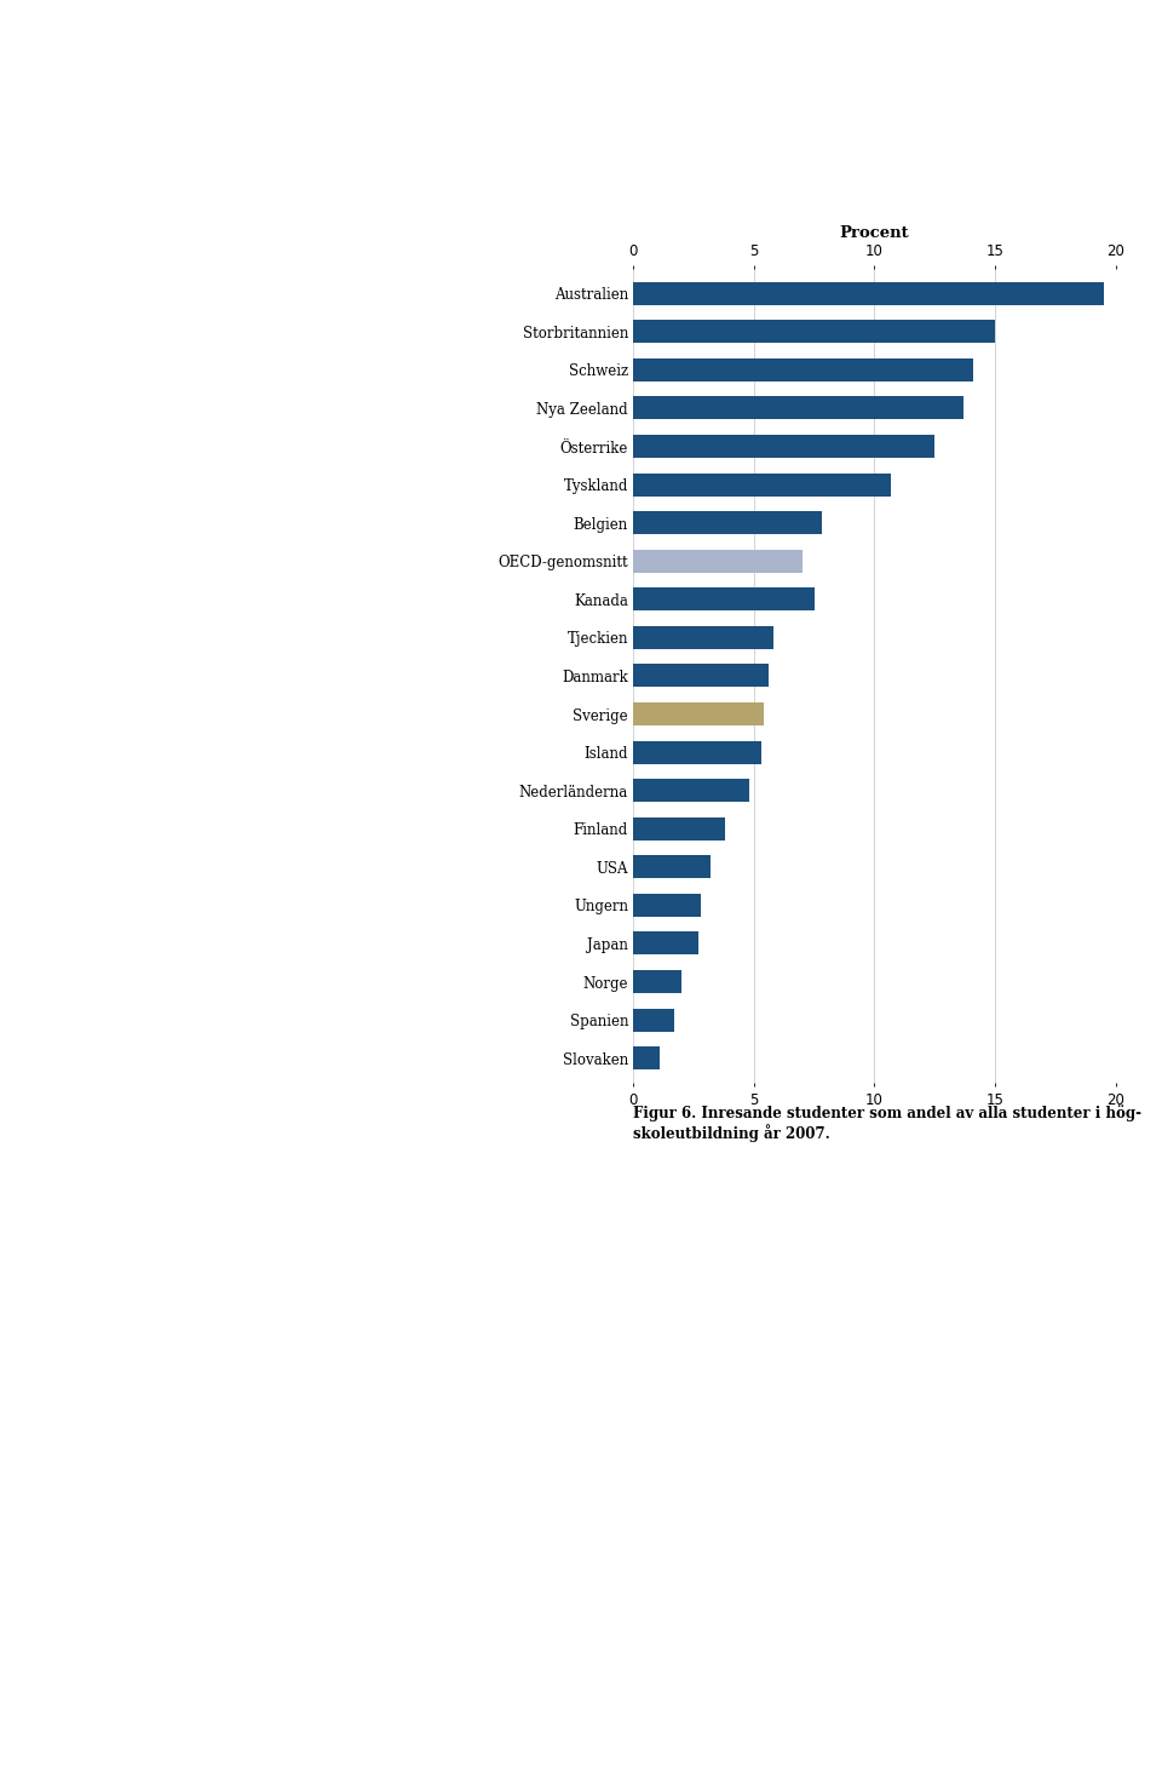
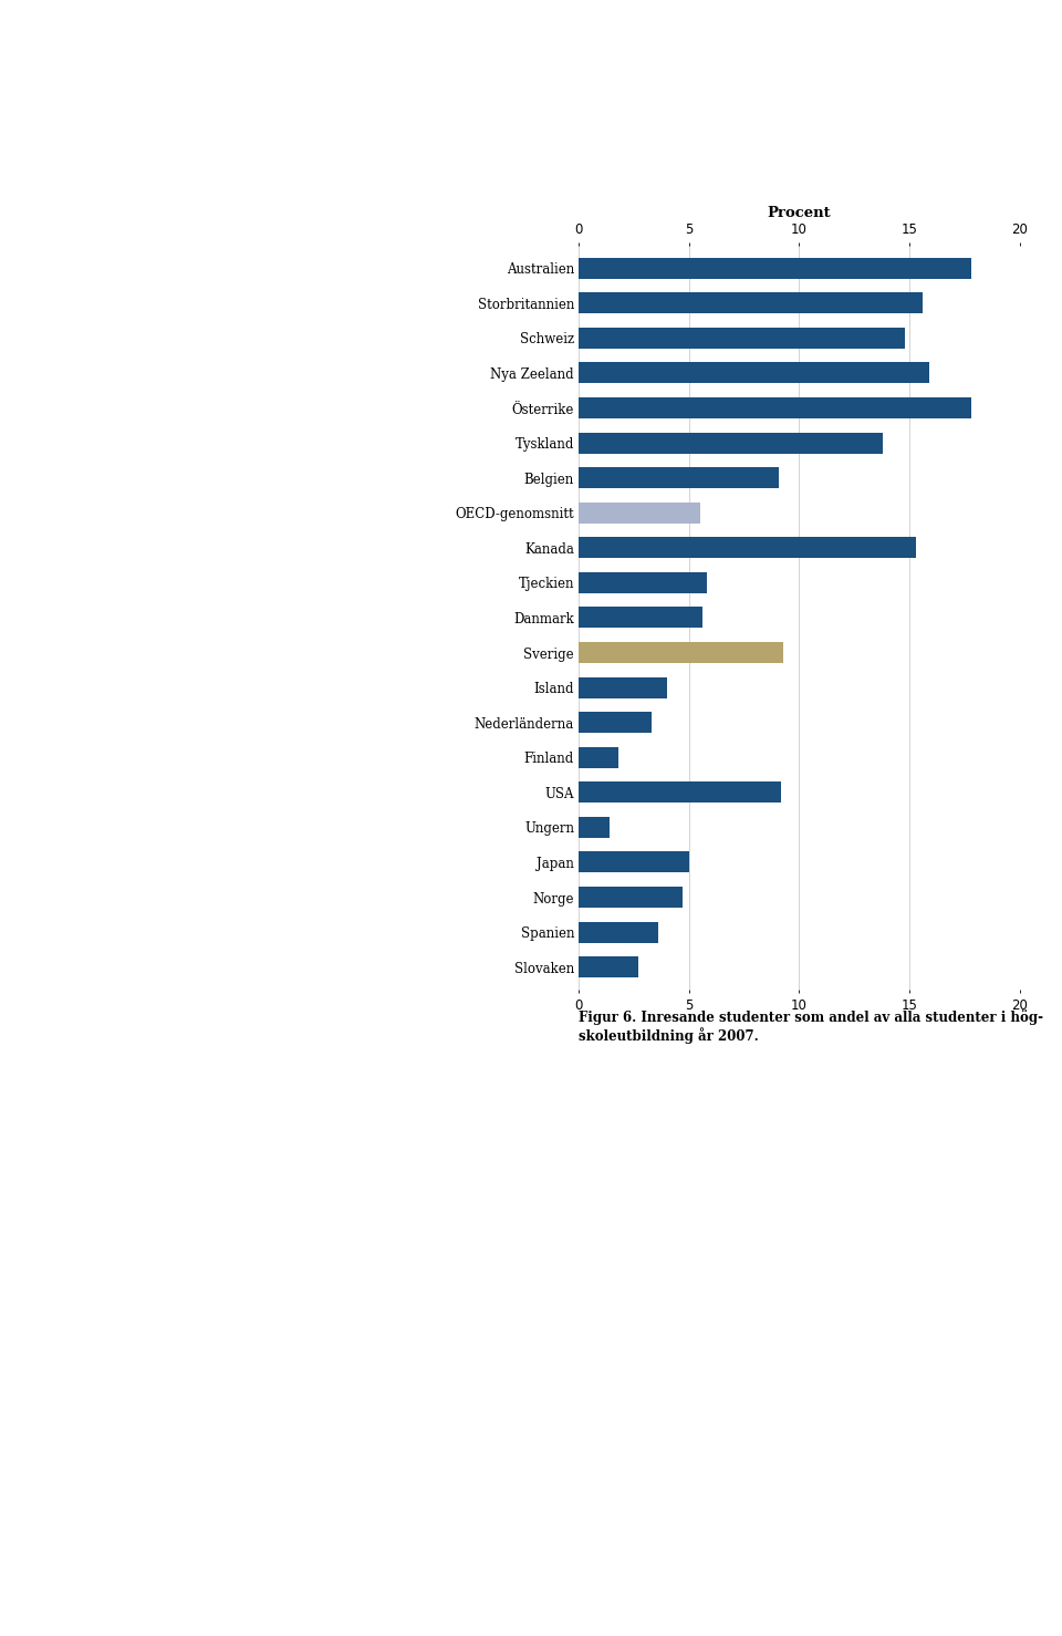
Australien: 19.5 -> 17.8
Storbritannien: 15.0 -> 15.6
Schweiz: 14.1 -> 14.8
Nya Zeeland: 13.7 -> 15.9
Österrike: 12.5 -> 17.8
Tyskland: 10.7 -> 13.8
Belgien: 7.8 -> 9.1
OECD-genomsnitt: 7.0 -> 5.5
Kanada: 7.5 -> 15.3
Sverige: 5.4 -> 9.3
Island: 5.3 -> 4.0
Nederländerna: 4.8 -> 3.3
Finland: 3.8 -> 1.8
USA: 3.2 -> 9.2
Ungern: 2.8 -> 1.4
Japan: 2.7 -> 5.0
Norge: 2.0 -> 4.7
Spanien: 1.7 -> 3.6
Slovaken: 1.1 -> 2.7
